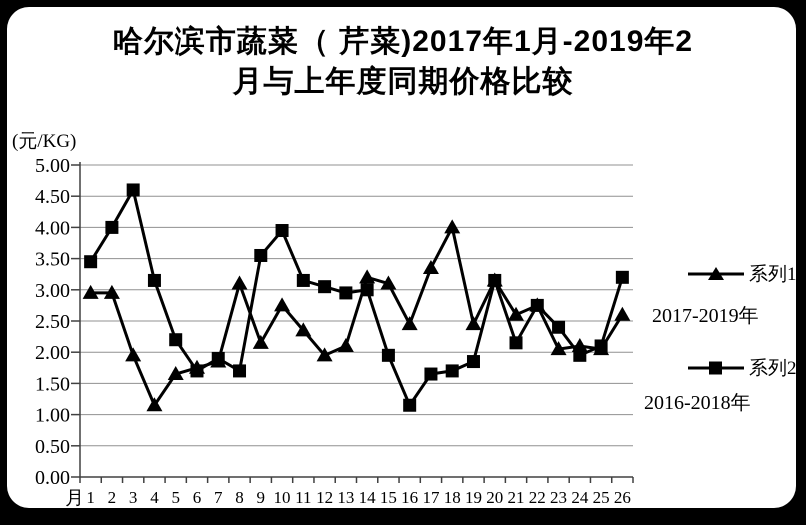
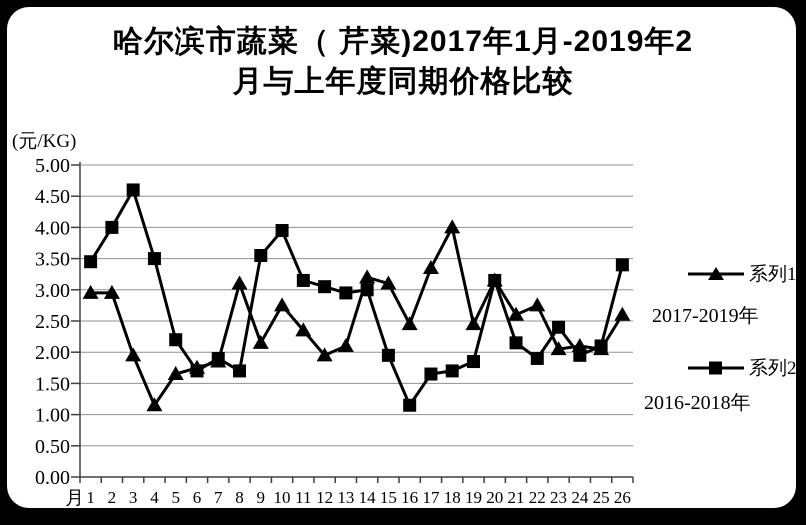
系列2/4: 3.1 -> 3.5
系列2/22: 2.8 -> 1.9
系列2/26: 3.2 -> 3.4
